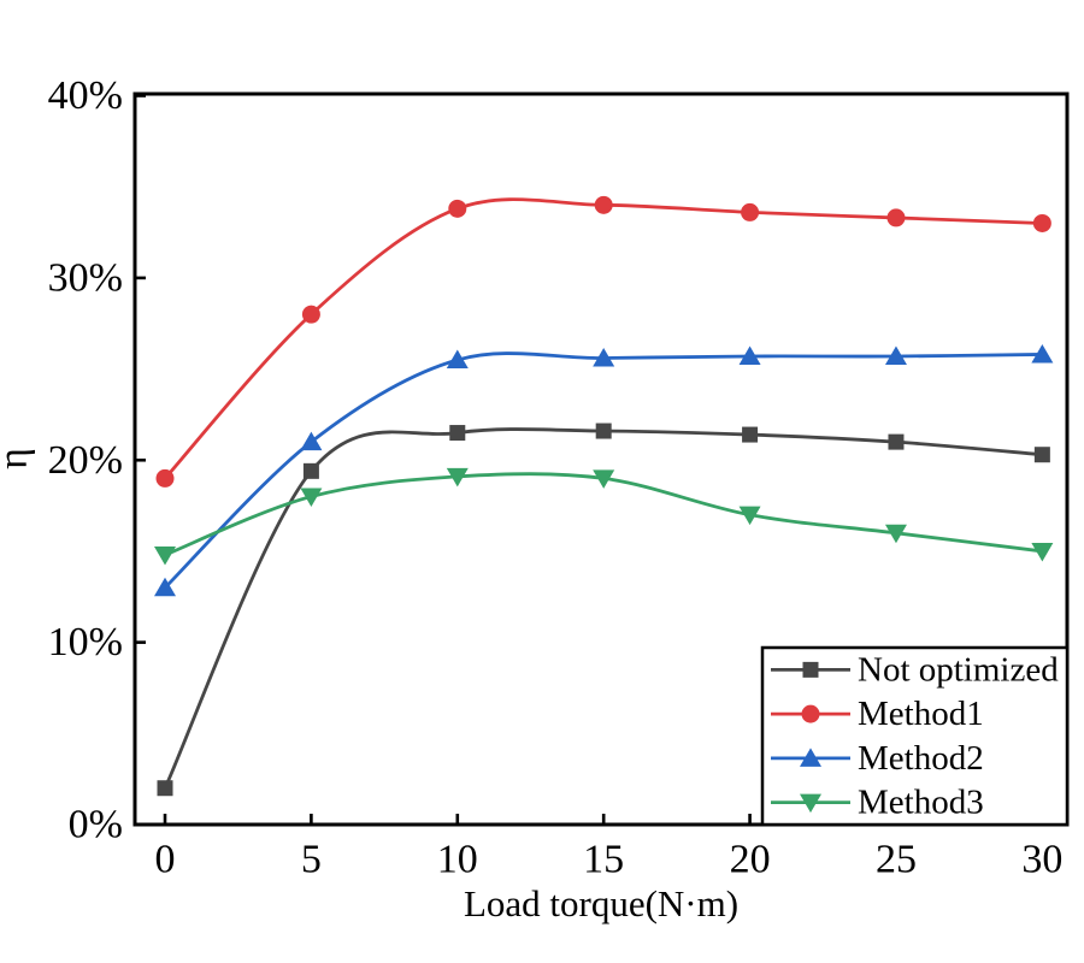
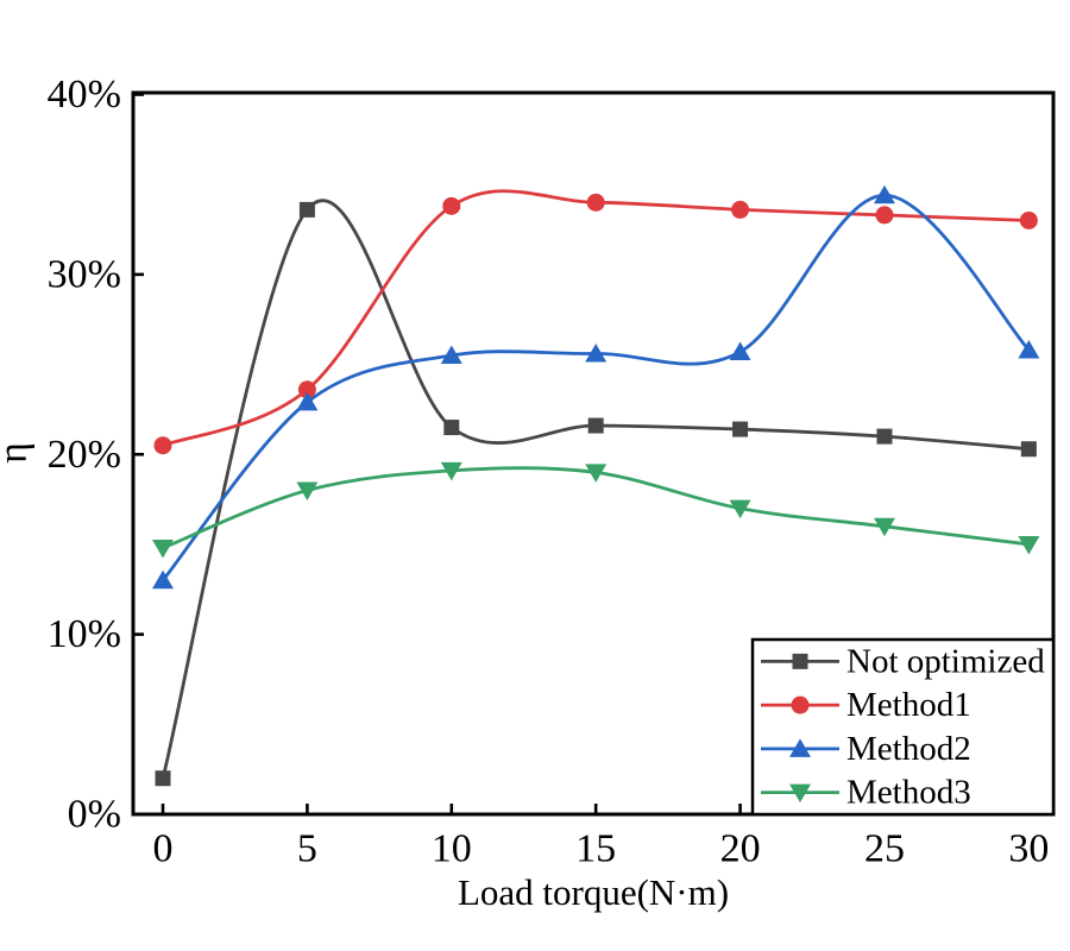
Method1/0: 19.0% -> 20.5%
Not optimized/5: 19.4% -> 33.6%
Method1/5: 28.0% -> 23.6%
Method2/5: 21.0% -> 22.9%
Method2/25: 25.7% -> 34.4%
